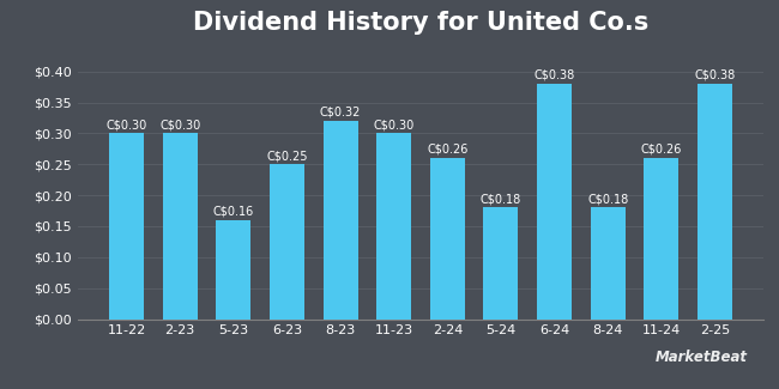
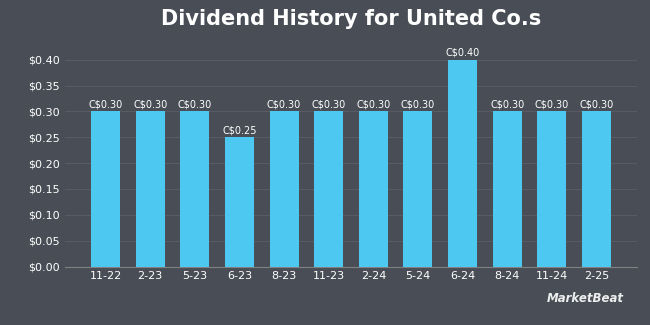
5-23: C$0.16 -> C$0.30
8-23: C$0.32 -> C$0.30
2-24: C$0.26 -> C$0.30
5-24: C$0.18 -> C$0.30
6-24: C$0.38 -> C$0.40
8-24: C$0.18 -> C$0.30
11-24: C$0.26 -> C$0.30
2-25: C$0.38 -> C$0.30
